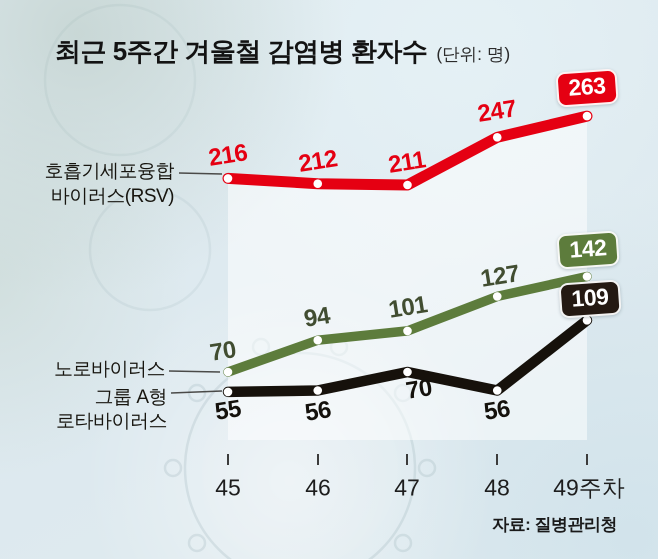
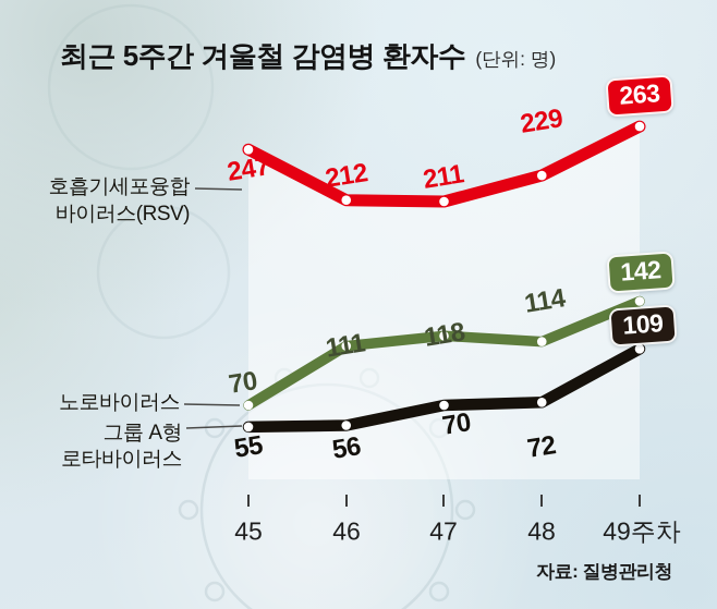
호흡기세포융합 바이러스(RSV)/45: 216 -> 247
노로바이러스/46: 94 -> 111
노로바이러스/47: 101 -> 118
호흡기세포융합 바이러스(RSV)/48: 247 -> 229
노로바이러스/48: 127 -> 114
그룹 A형 로타바이러스/48: 56 -> 72
